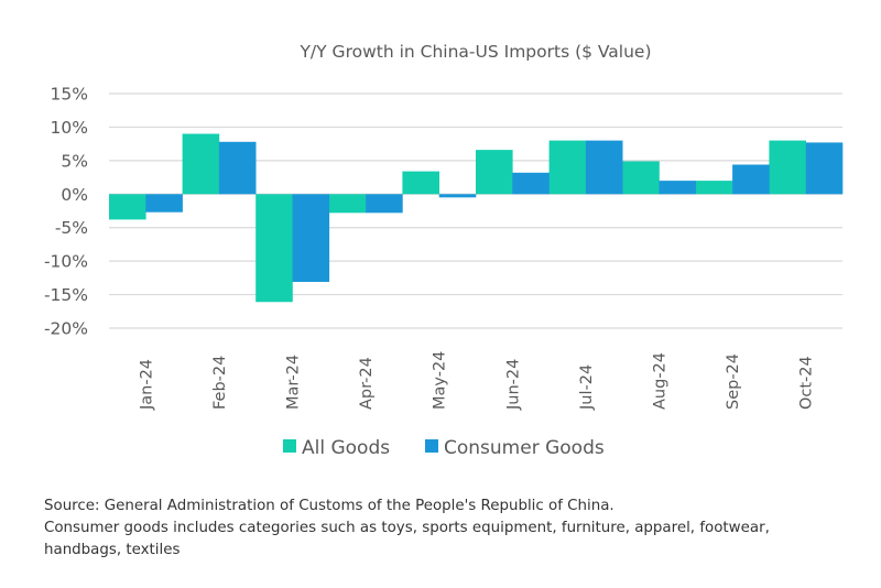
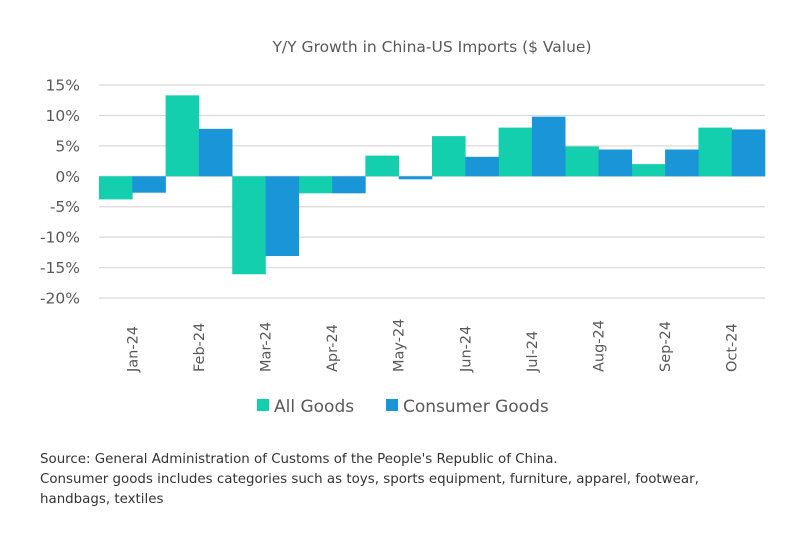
All Goods/Feb-24: 9% -> 13%
Consumer Goods/Jul-24: 8% -> 10%
Consumer Goods/Aug-24: 2% -> 4%
